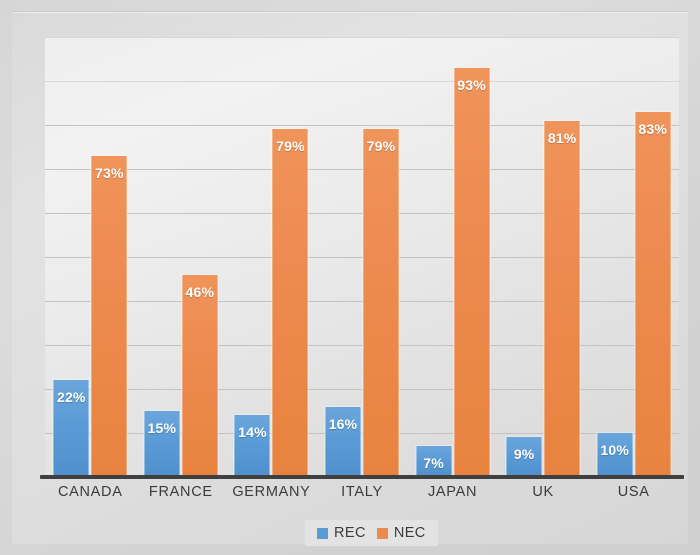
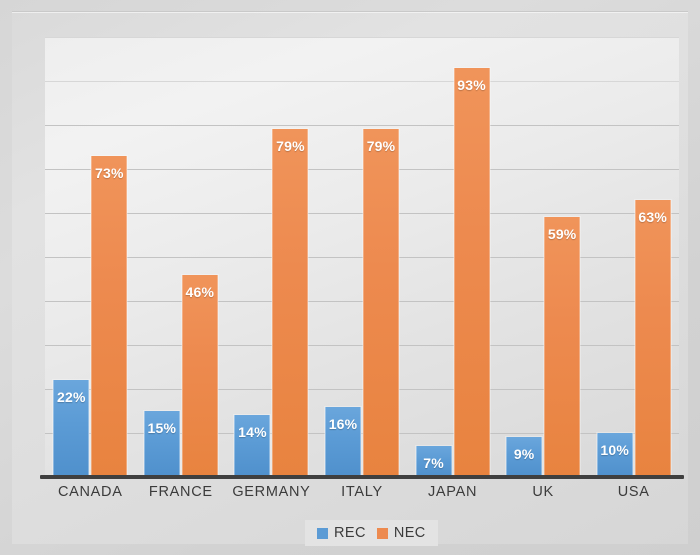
NEC/UK: 81% -> 59%
NEC/USA: 83% -> 63%
